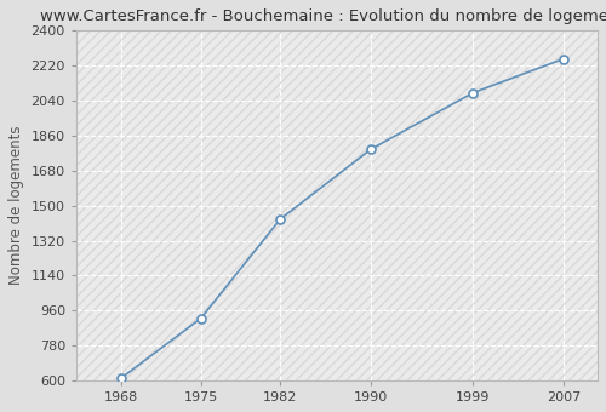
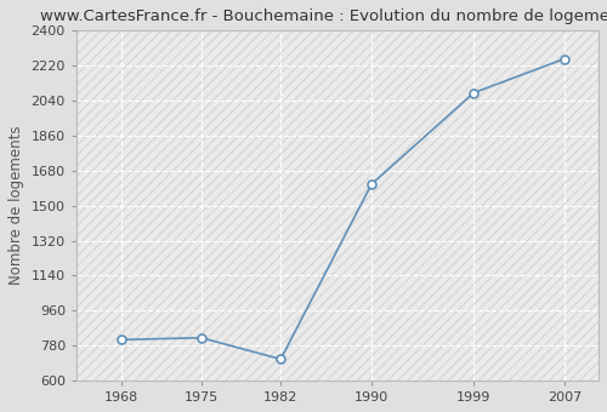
1968: 610 -> 810
1975: 920 -> 820
1982: 1430 -> 710
1990: 1790 -> 1610
